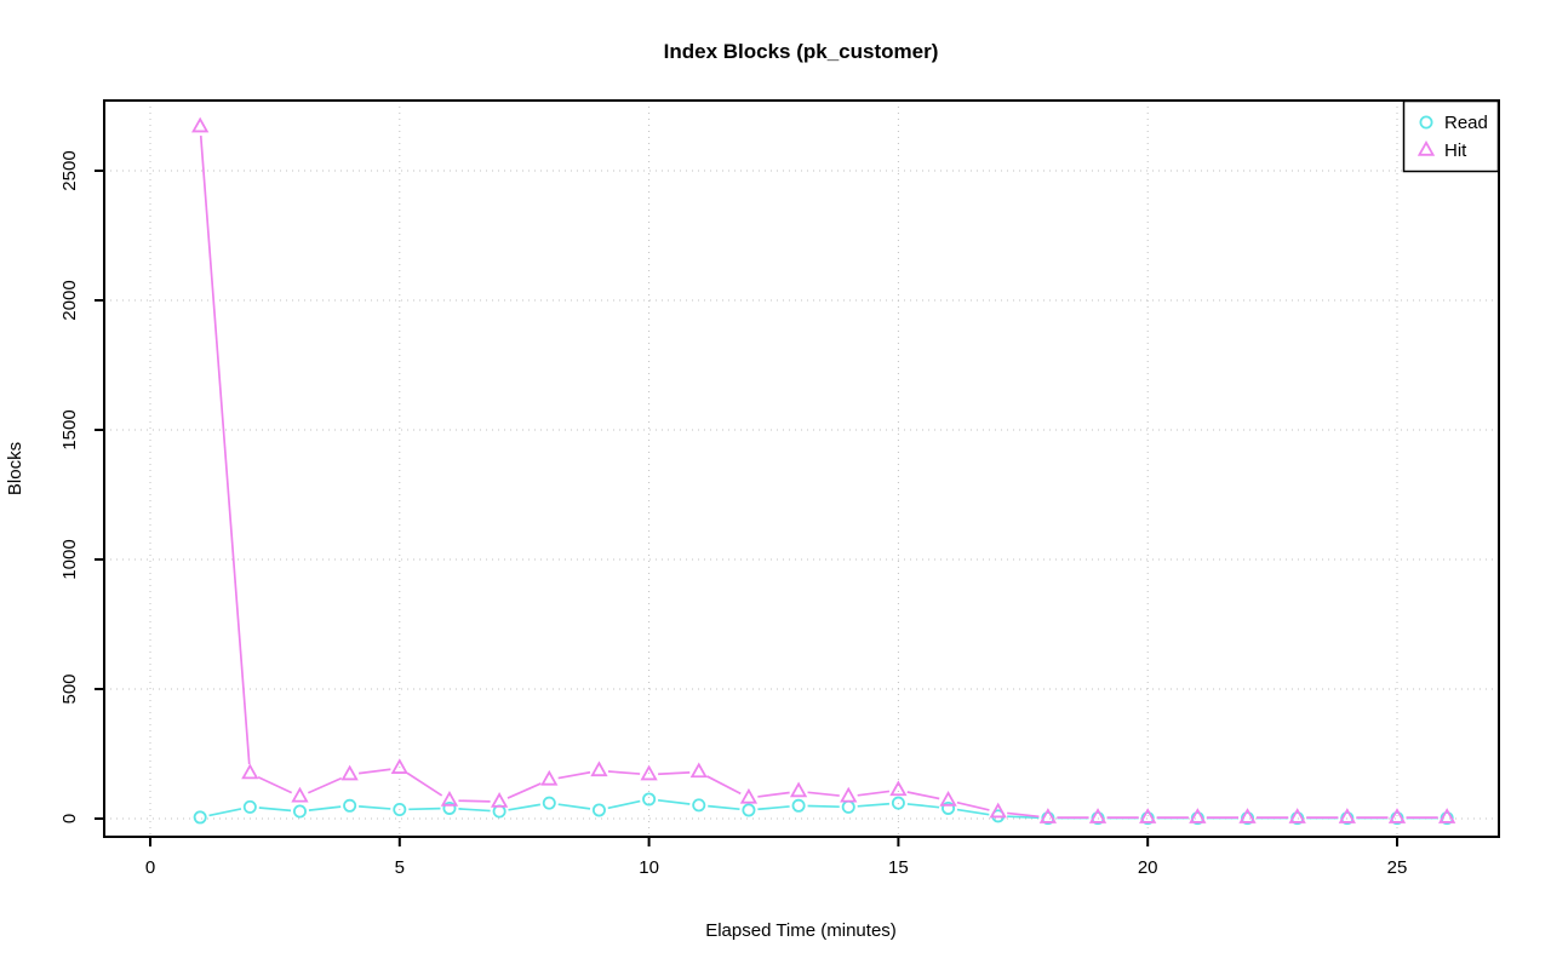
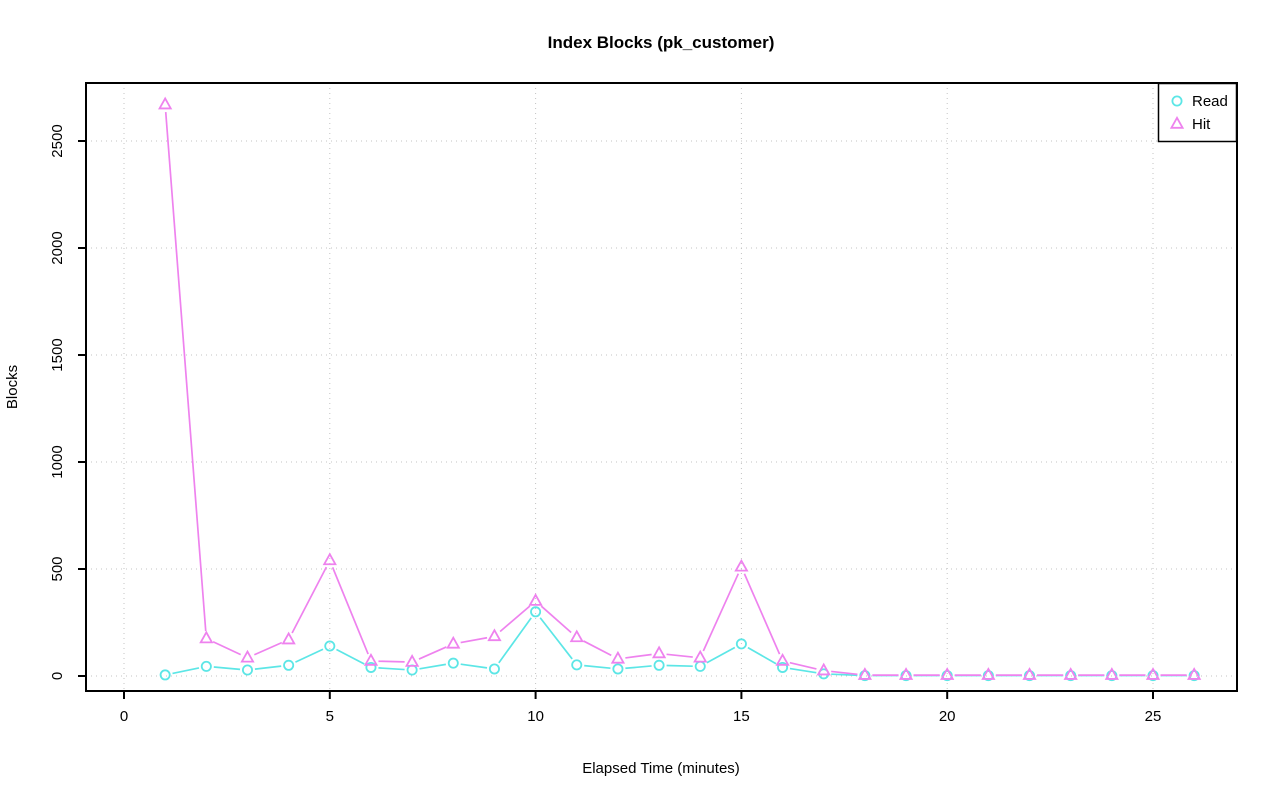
Read/5: 40 -> 140
Hit/5: 200 -> 540
Read/10: 80 -> 300
Hit/10: 170 -> 350
Read/15: 60 -> 150
Hit/15: 110 -> 510
